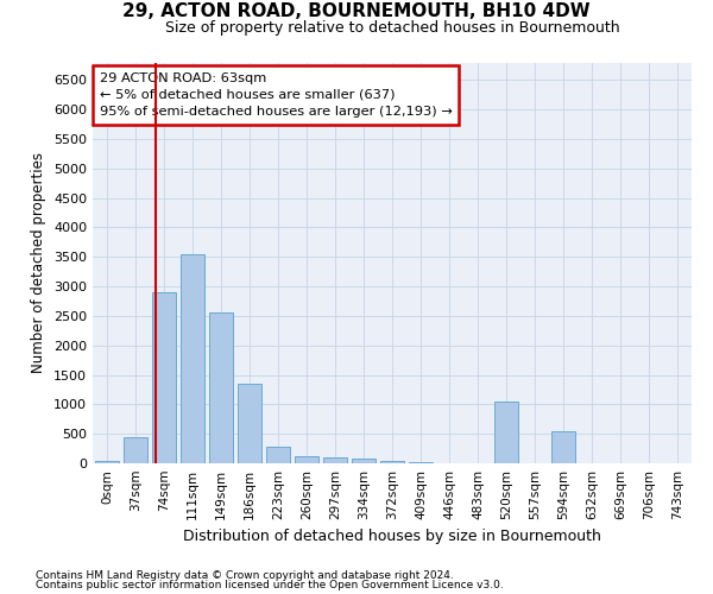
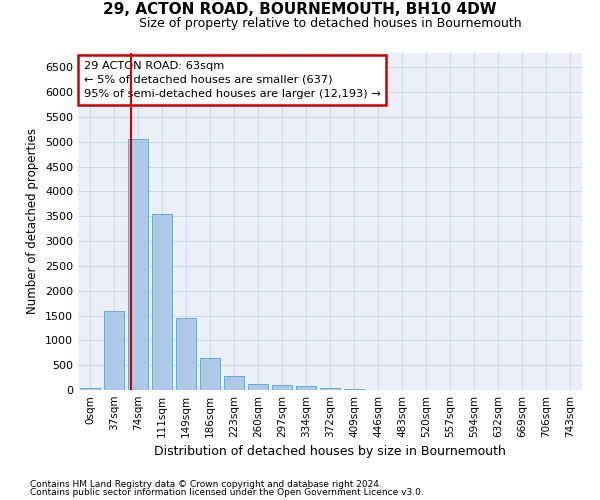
37sqm: 450 -> 1600
74sqm: 2900 -> 5050
149sqm: 2550 -> 1450
186sqm: 1350 -> 650
520sqm: 1050 -> 0
594sqm: 550 -> 0
